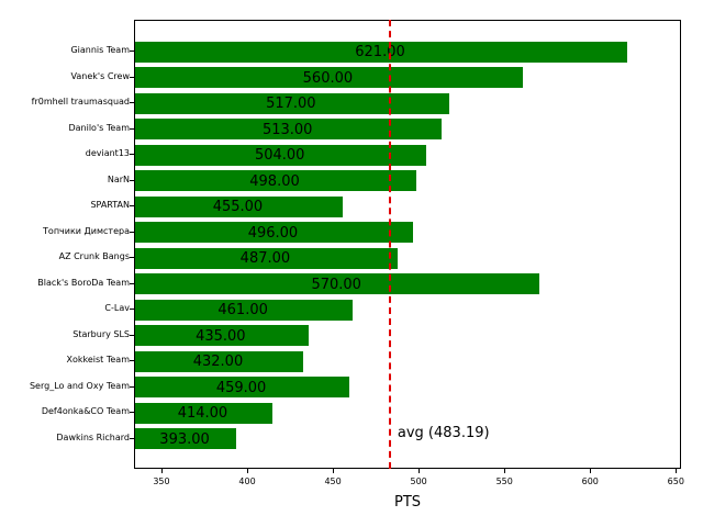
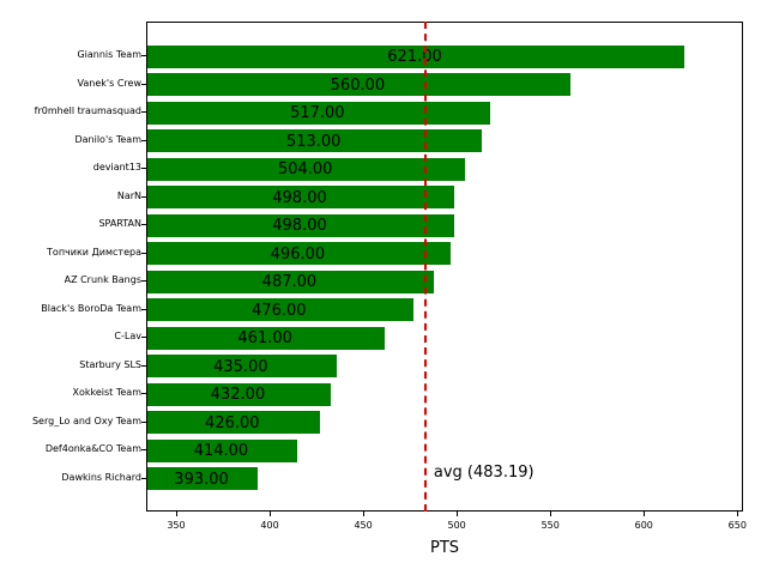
SPARTAN: 455.00 -> 498.00
Black's BoroDa Team: 570.00 -> 476.00
Serg_Lo and Oxy Team: 459.00 -> 426.00
